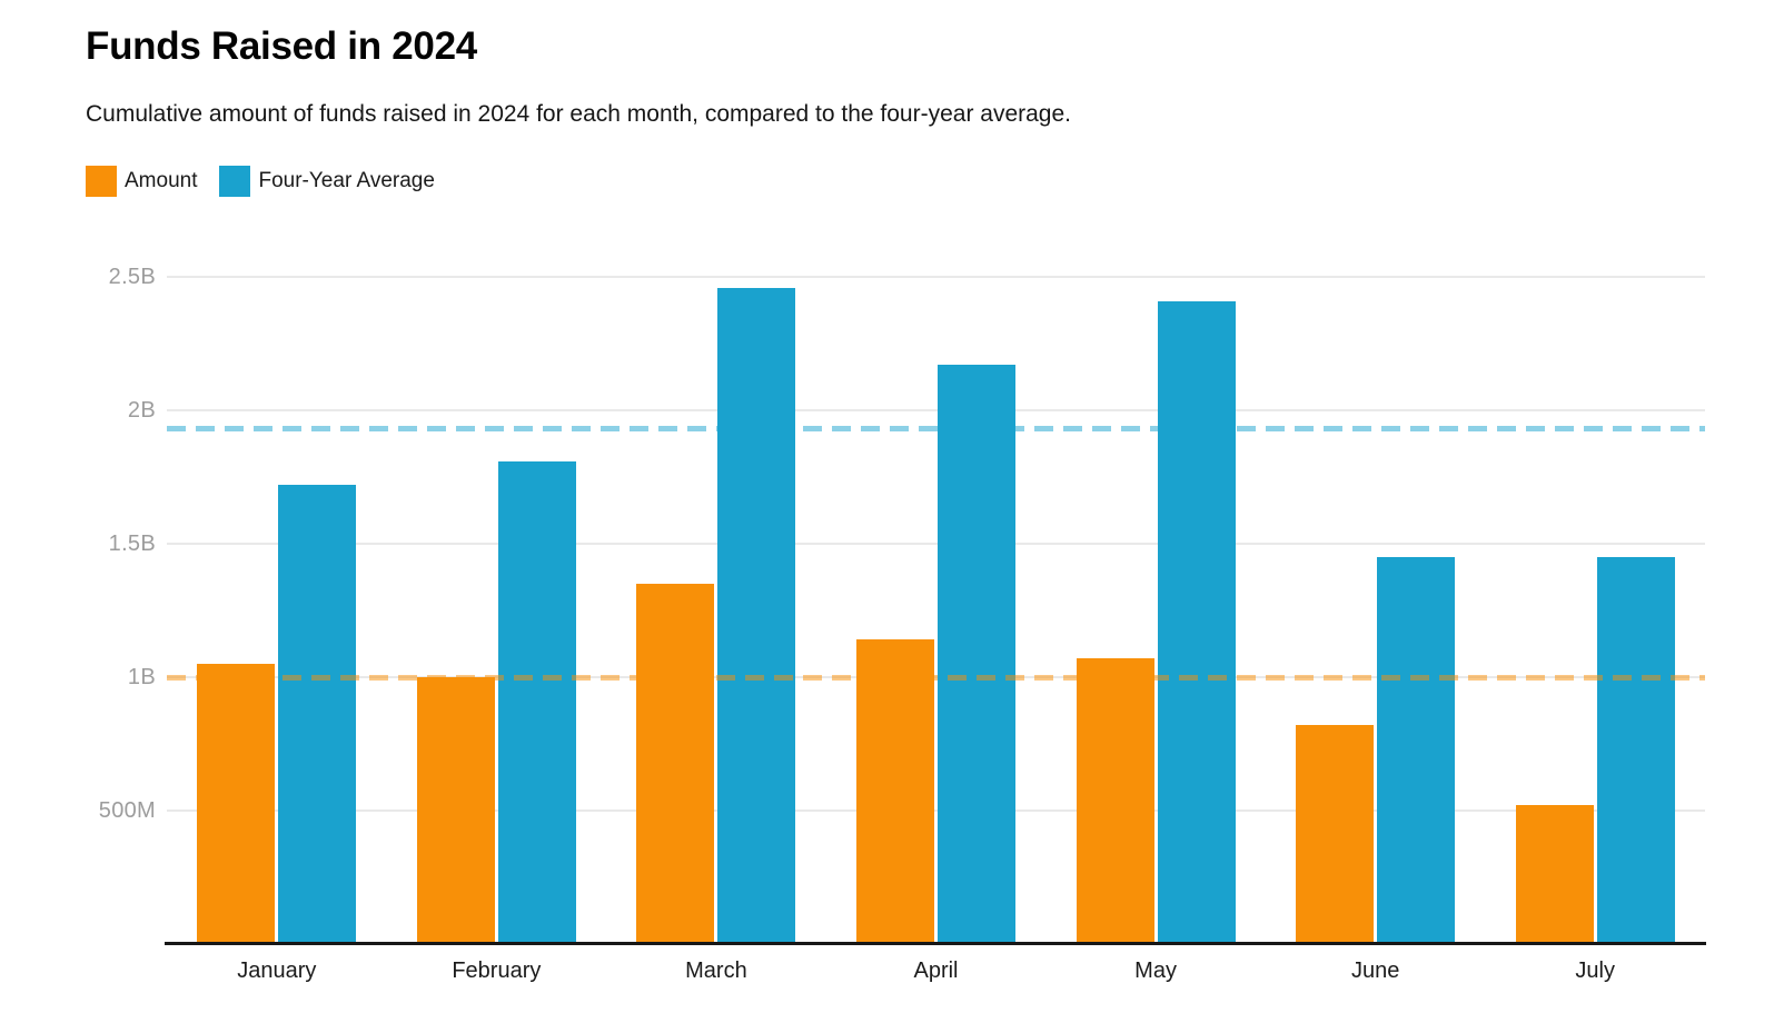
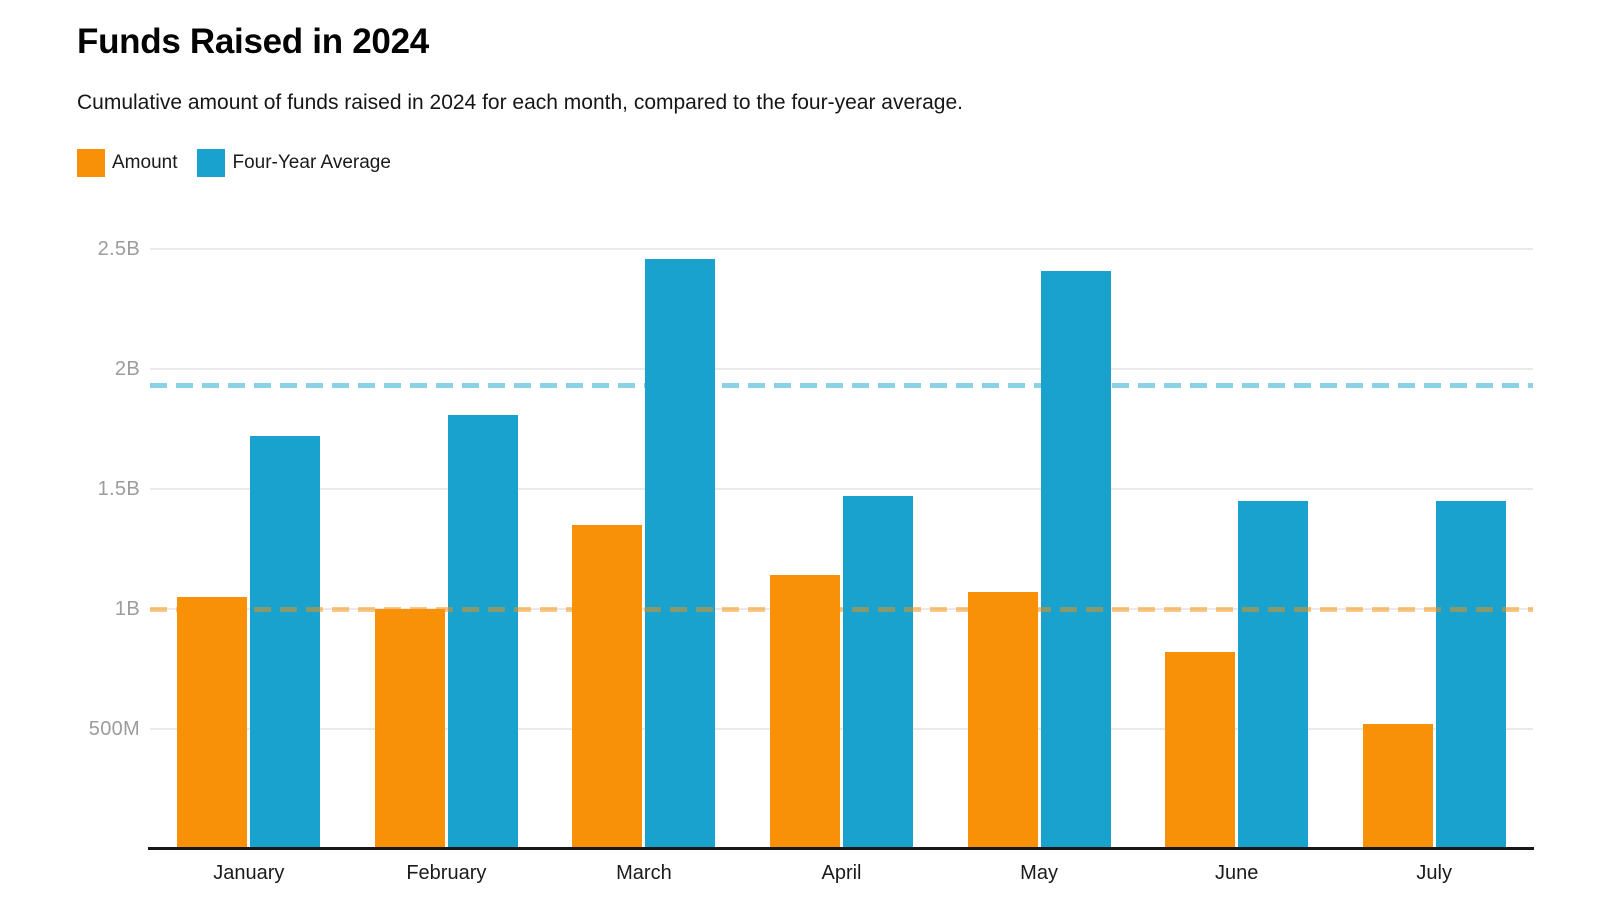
Four-Year Average/April: 2.17B -> 1.47B
